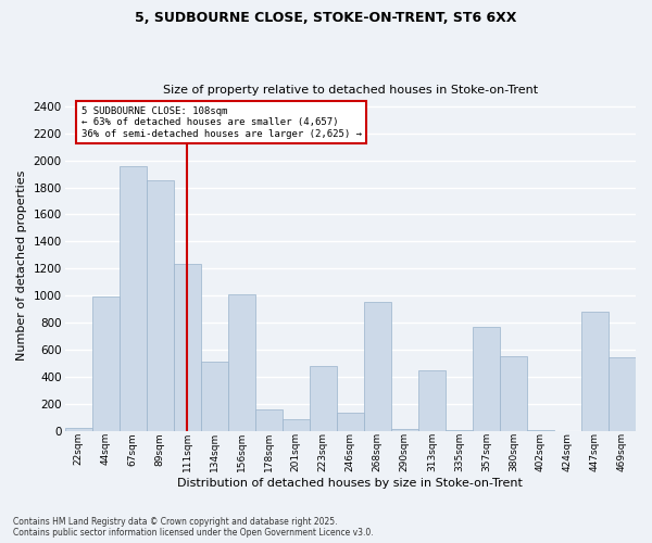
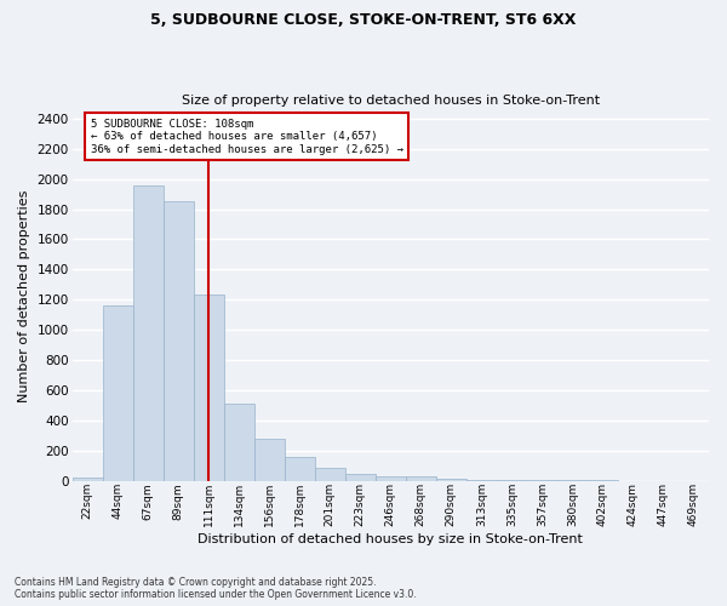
44sqm: 990 -> 1160
156sqm: 1010 -> 280
223sqm: 480 -> 40
246sqm: 130 -> 30
268sqm: 950 -> 30
313sqm: 450 -> 10
357sqm: 770 -> 0
380sqm: 550 -> 0
447sqm: 880 -> 0
469sqm: 540 -> 0
